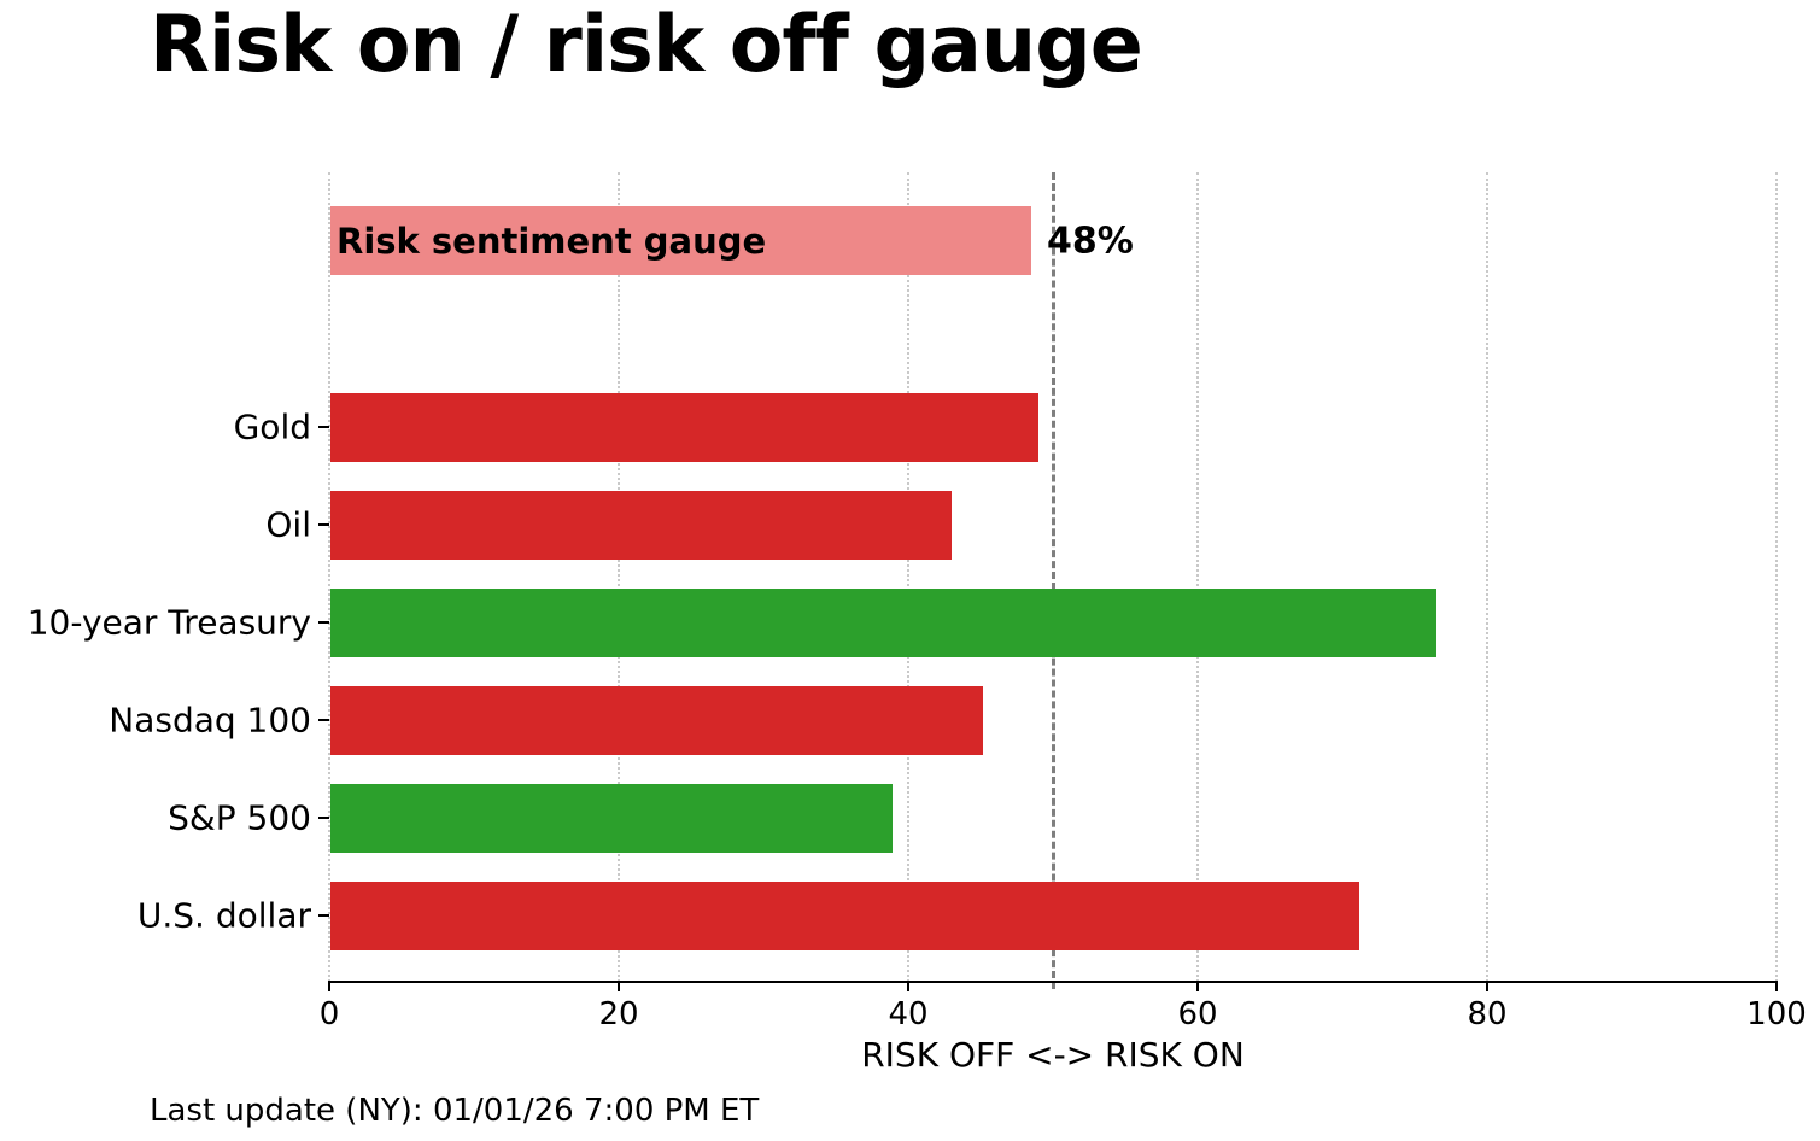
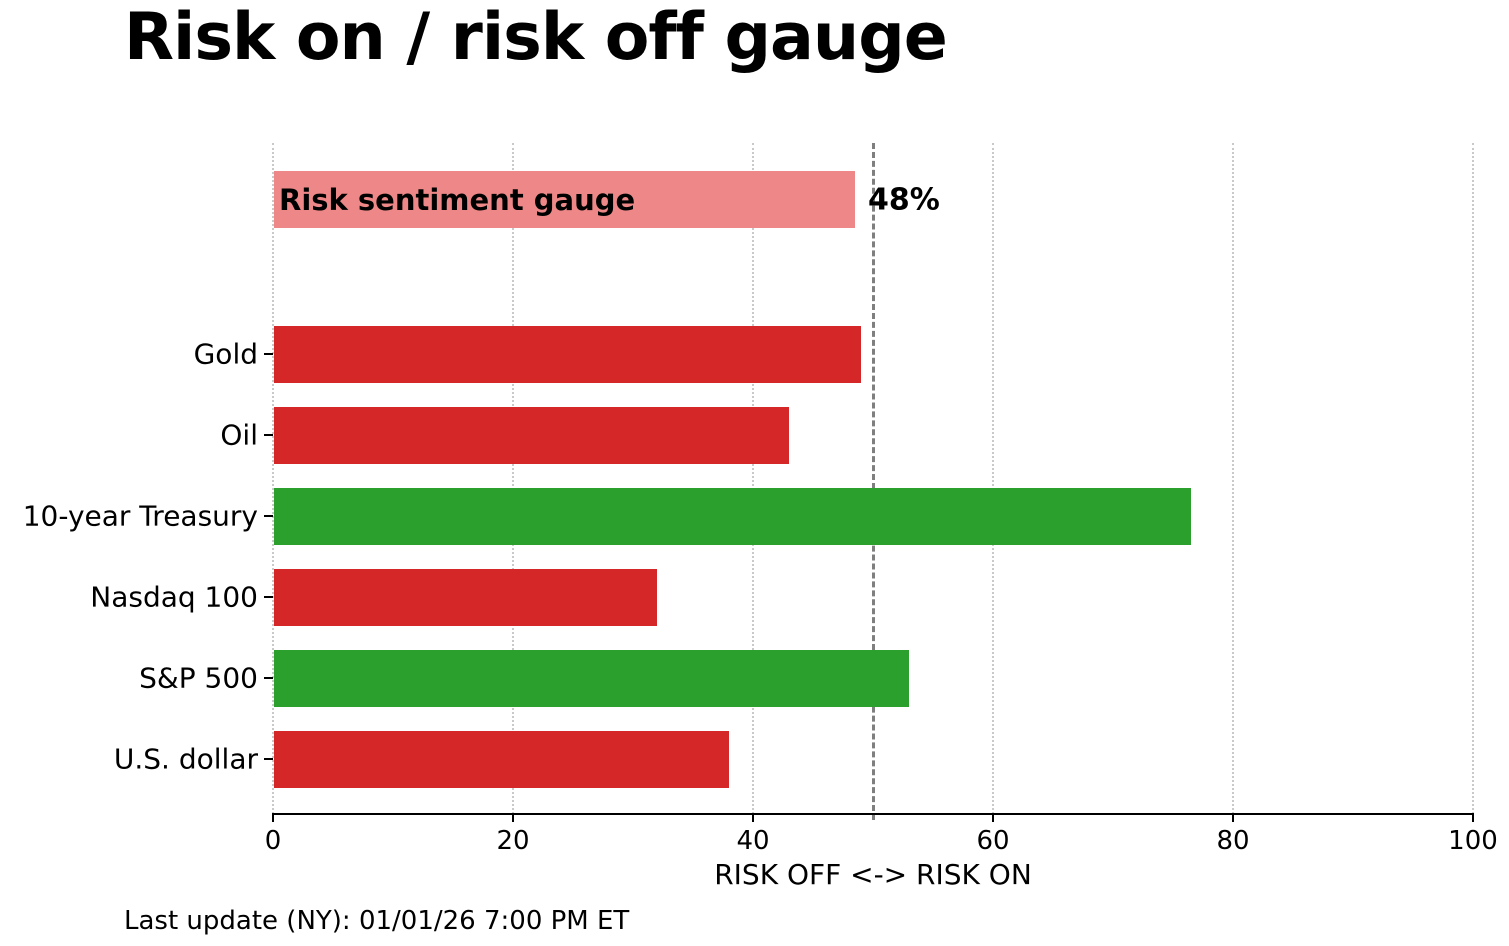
Nasdaq 100: 45.2 -> 32.0
S&P 500: 38.9 -> 53.0
U.S. dollar: 71.2 -> 38.0
